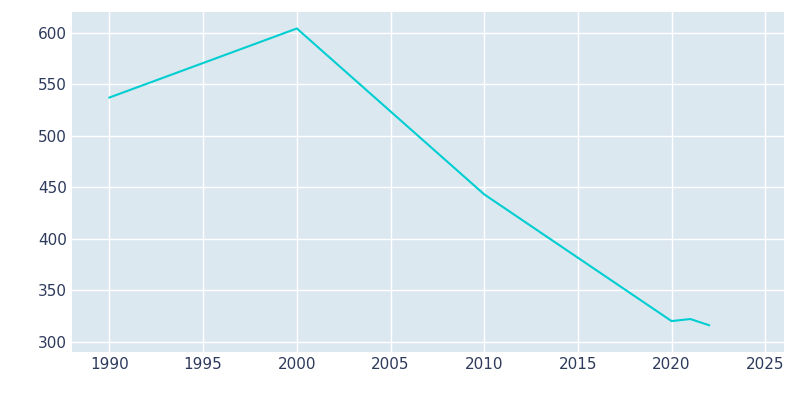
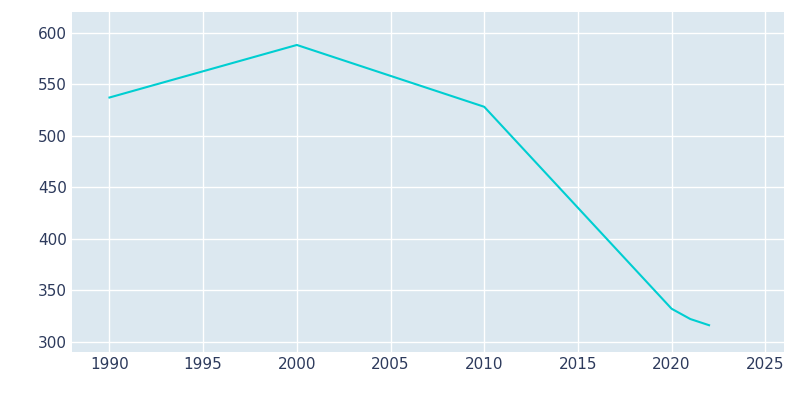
2000: 604 -> 588
2010: 443 -> 528
2020: 320 -> 332
